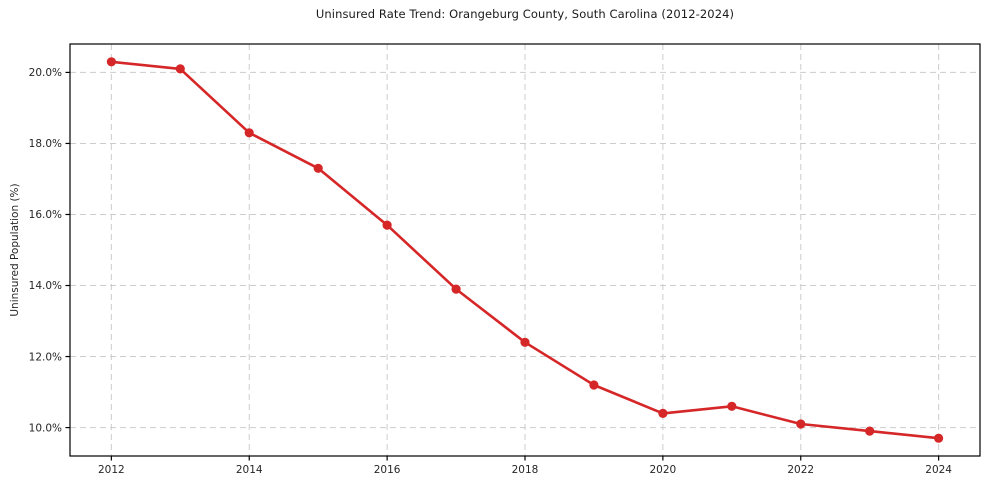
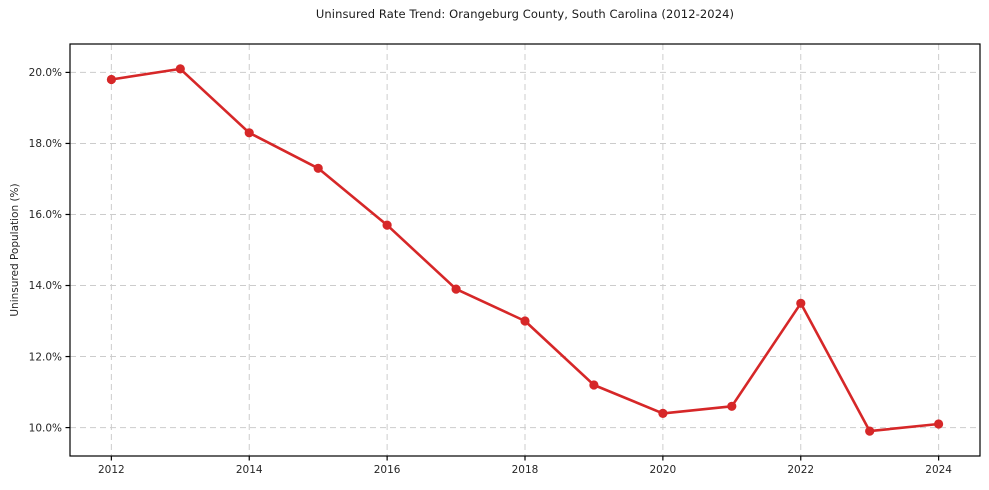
2012: 20.3% -> 19.8%
2018: 12.4% -> 13.0%
2022: 10.1% -> 13.5%
2024: 9.7% -> 10.1%
